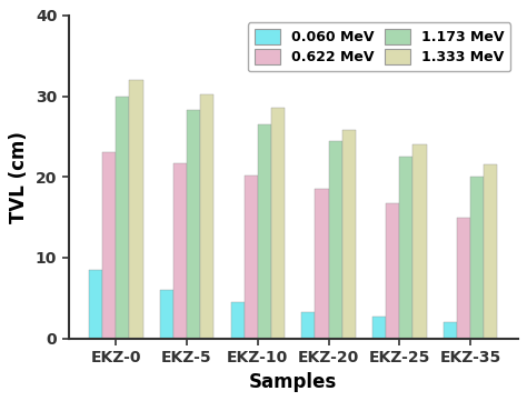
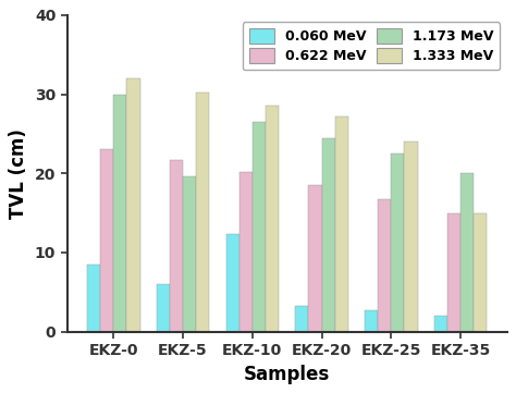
1.173 MeV/EKZ-5: 28.3 -> 19.6
0.060 MeV/EKZ-10: 4.5 -> 12.4
1.333 MeV/EKZ-20: 25.8 -> 27.2
1.333 MeV/EKZ-35: 21.5 -> 15.0
